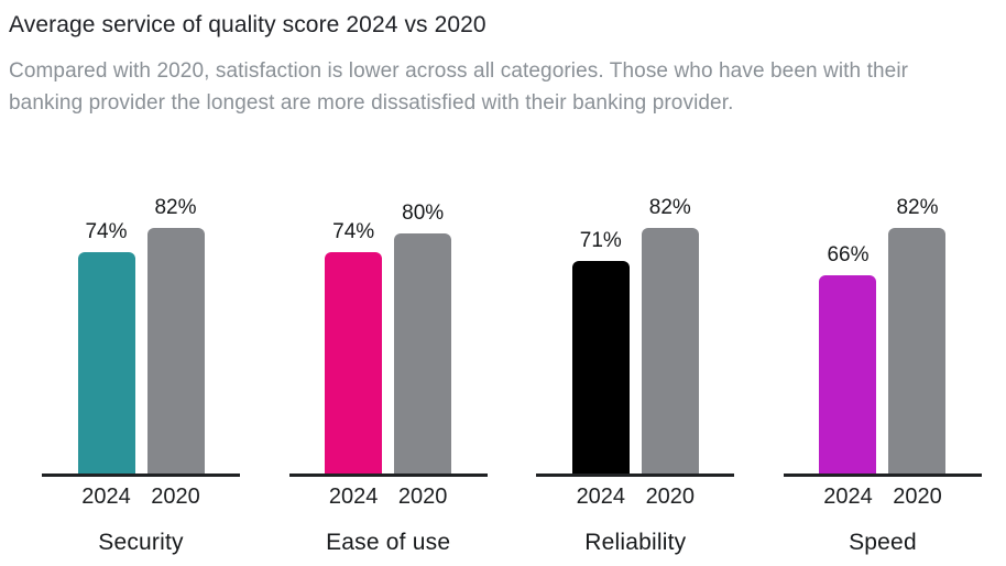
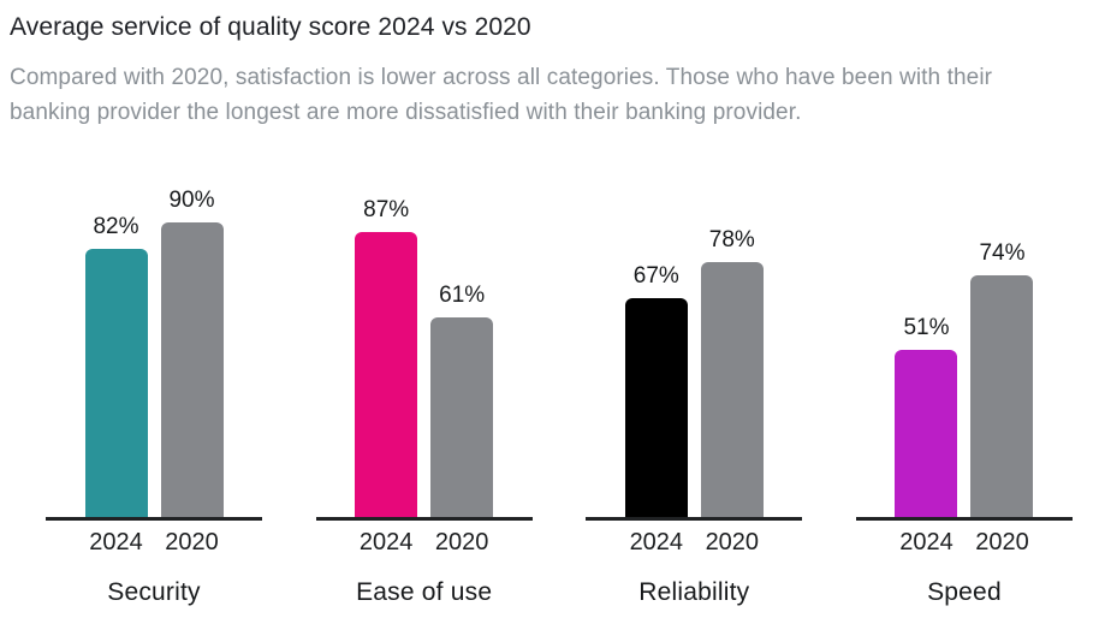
2024/Security: 74% -> 82%
2020/Security: 82% -> 90%
2024/Ease of use: 74% -> 87%
2020/Ease of use: 80% -> 61%
2024/Reliability: 71% -> 67%
2020/Reliability: 82% -> 78%
2024/Speed: 66% -> 51%
2020/Speed: 82% -> 74%
